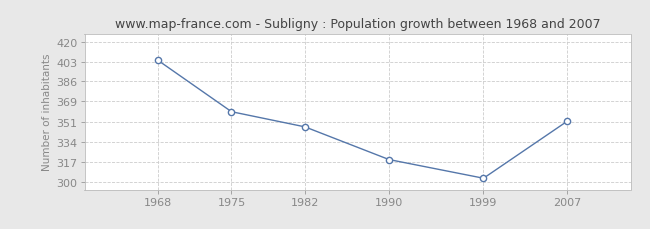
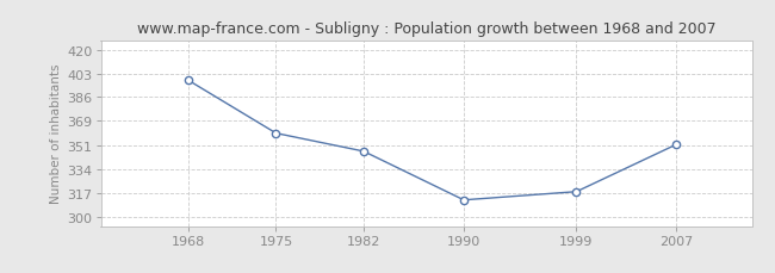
1968: 404 -> 398
1990: 319 -> 312
1999: 303 -> 318
